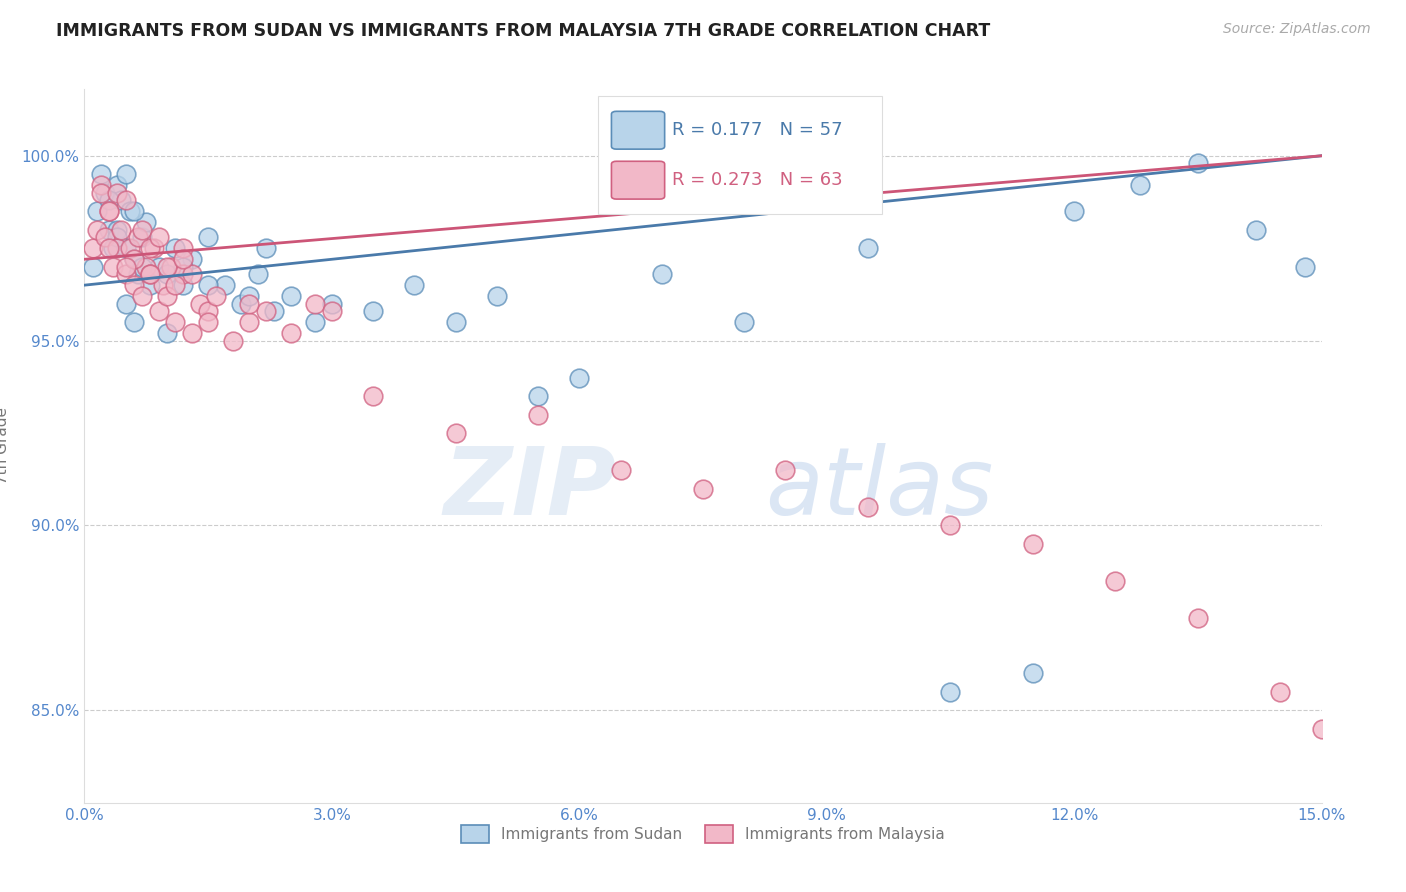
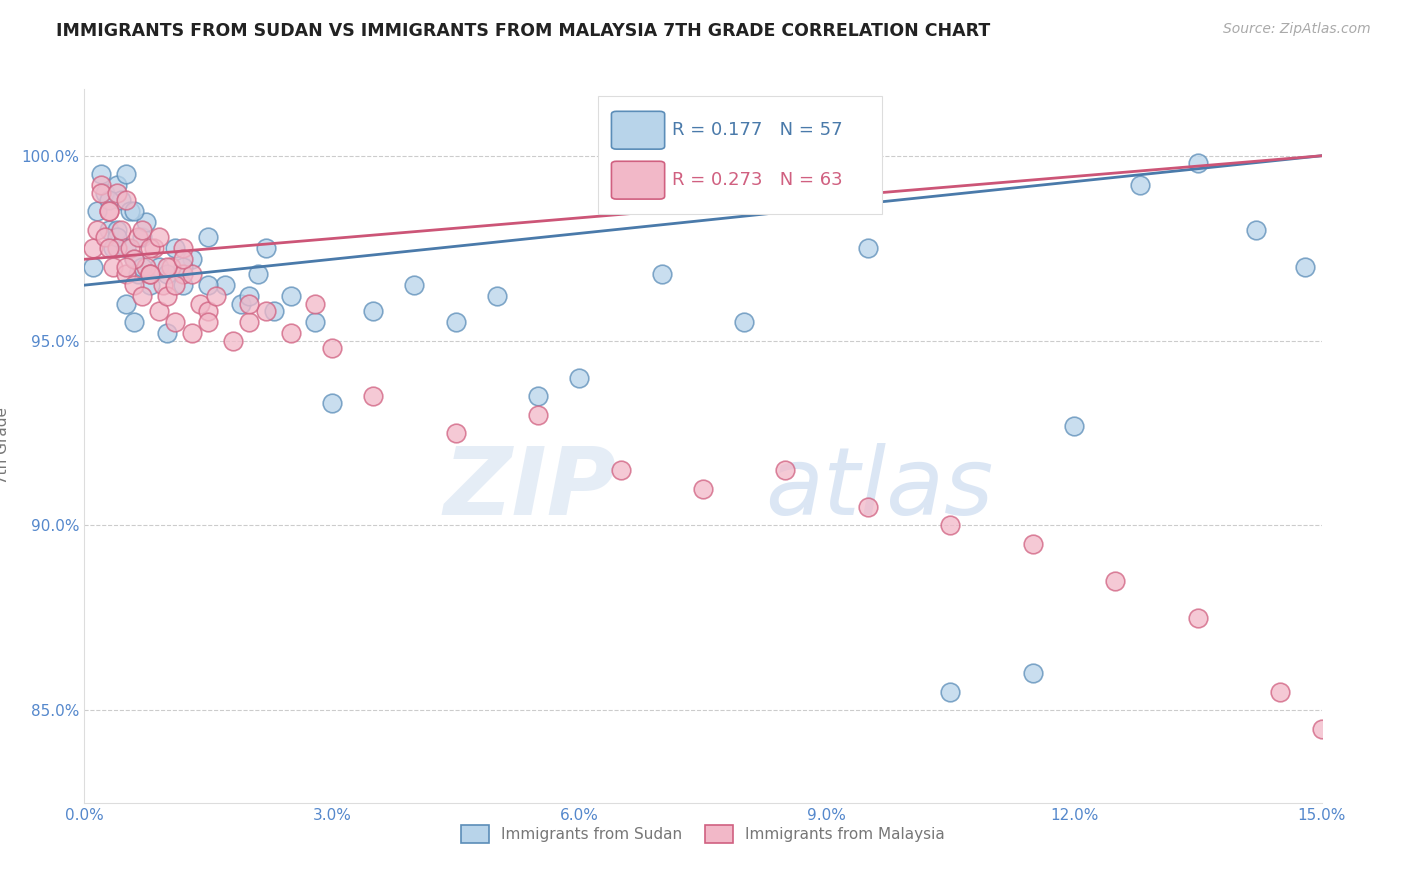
Immigrants from Sudan/3.0%: 96.0% -> 93.3%
Immigrants from Malaysia/3.0%: 95.8% -> 94.8%
Immigrants from Sudan/12.0%: 98.5% -> 92.7%
